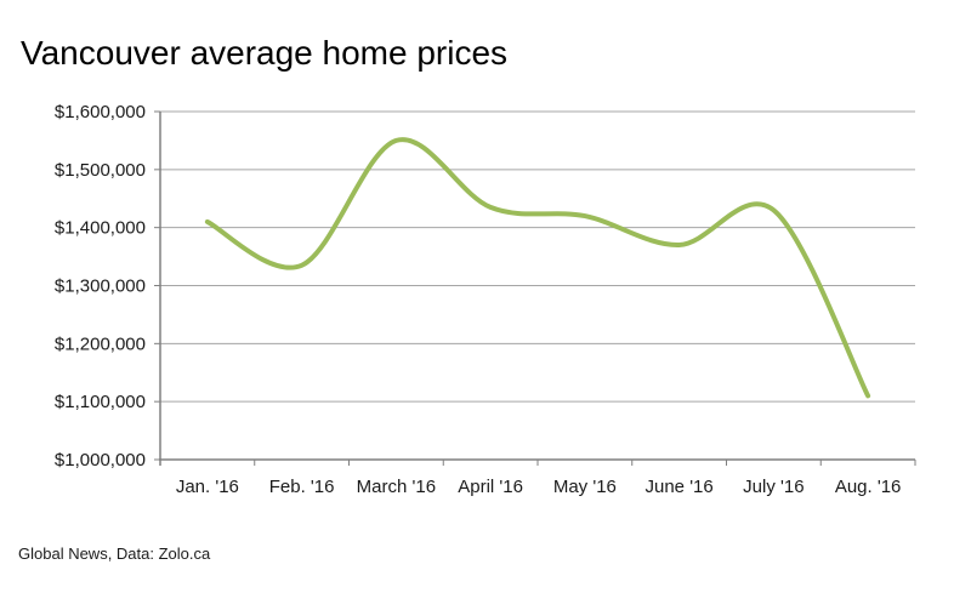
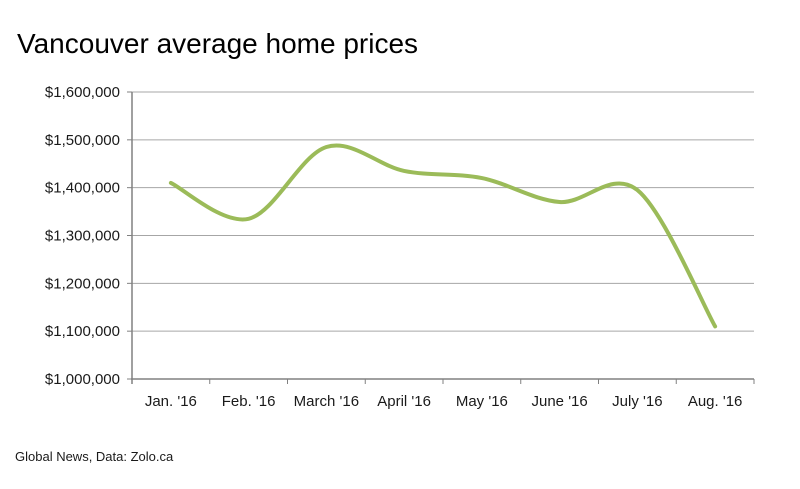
March '16: $1550000 -> $1480000
July '16: $1430000 -> $1400000
